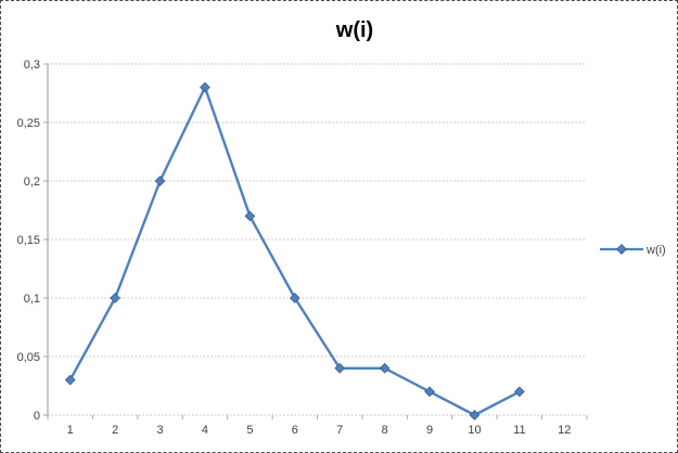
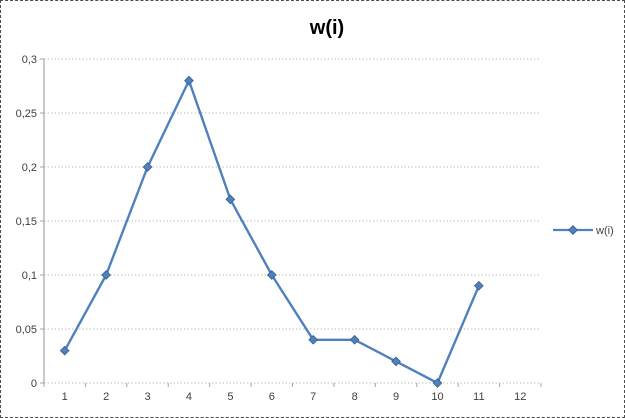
11: 0,02 -> 0,09
